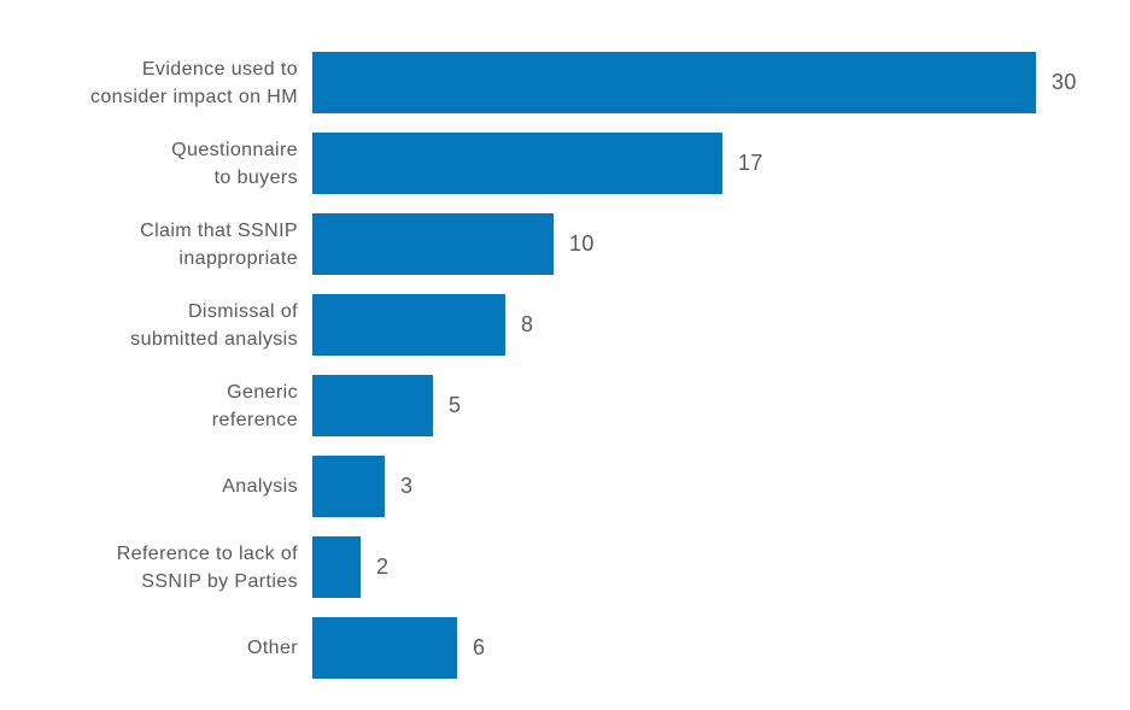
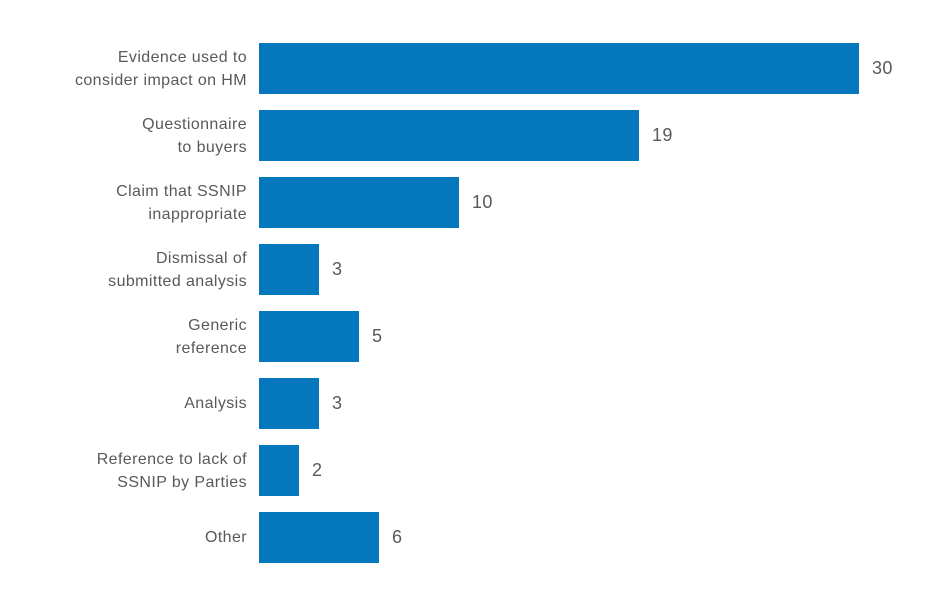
Questionnaire to buyers: 17 -> 19
Dismissal of submitted analysis: 8 -> 3
